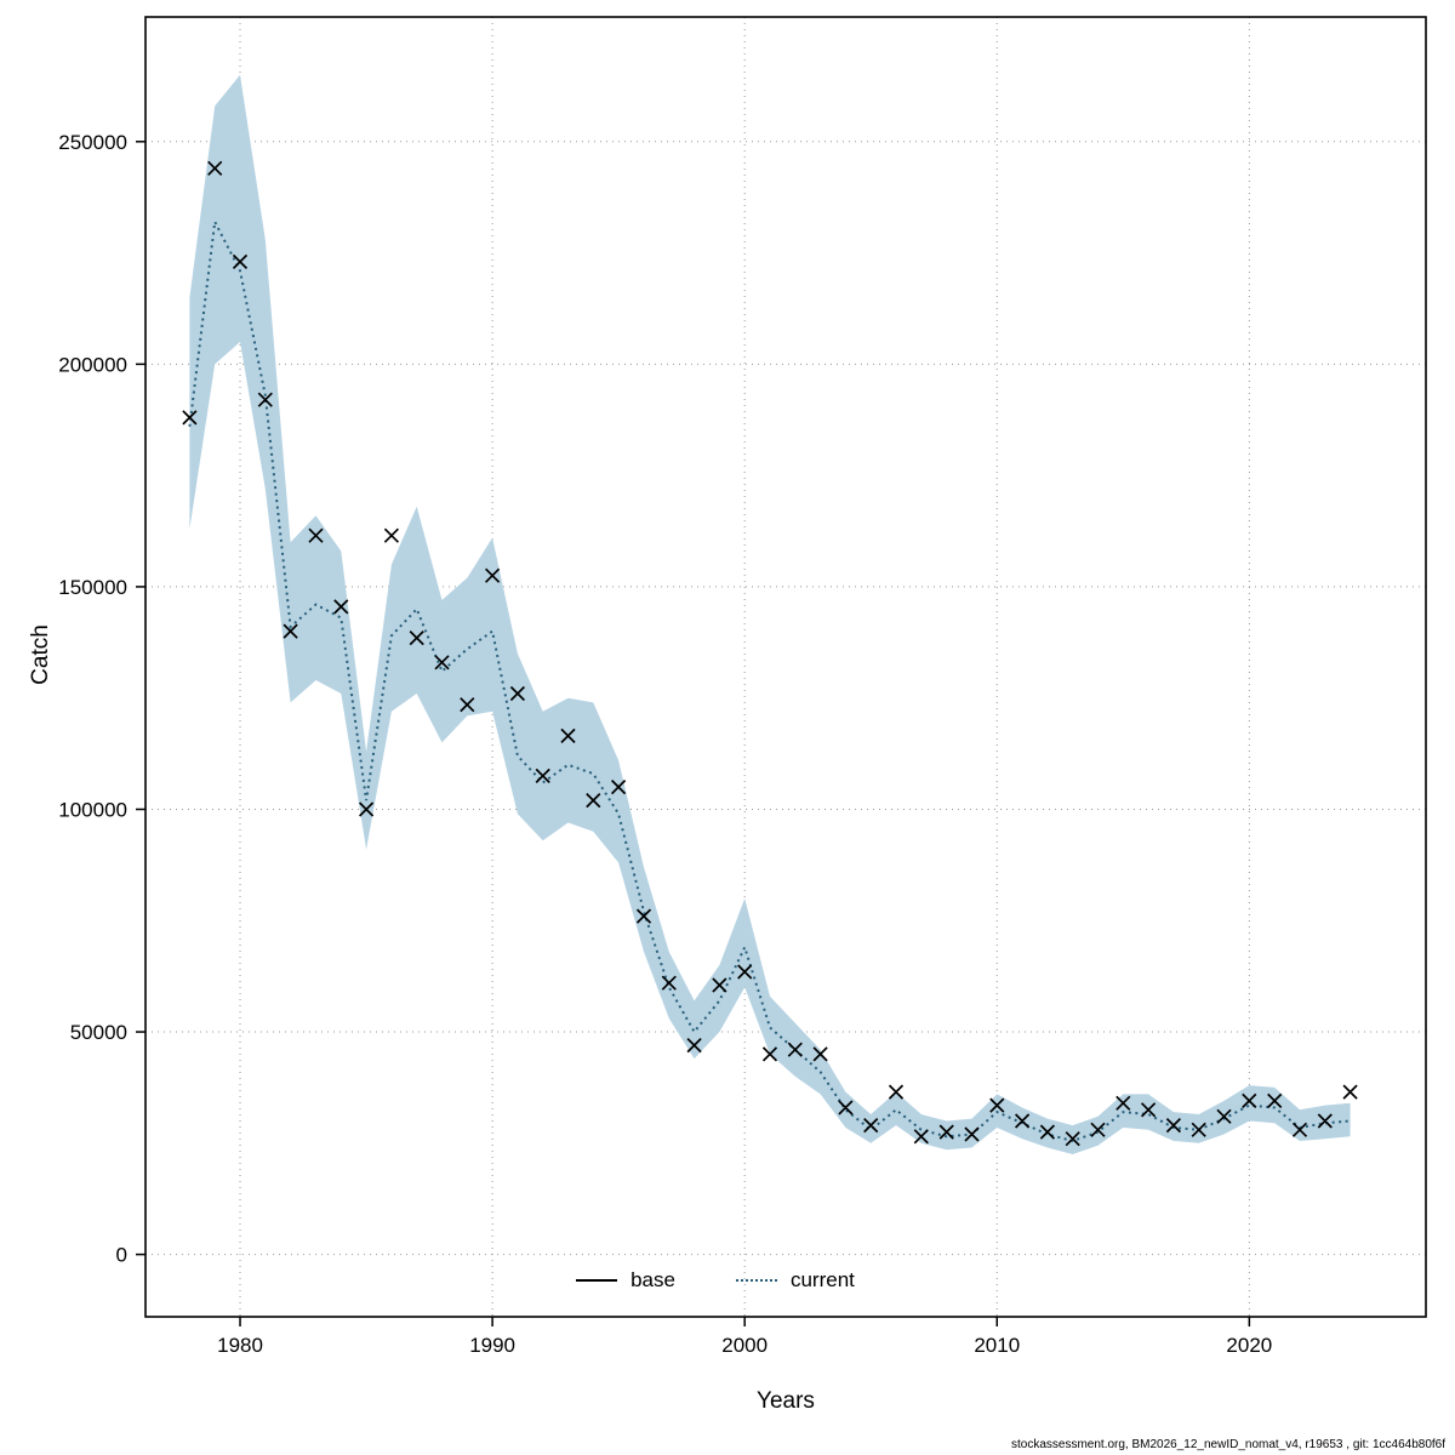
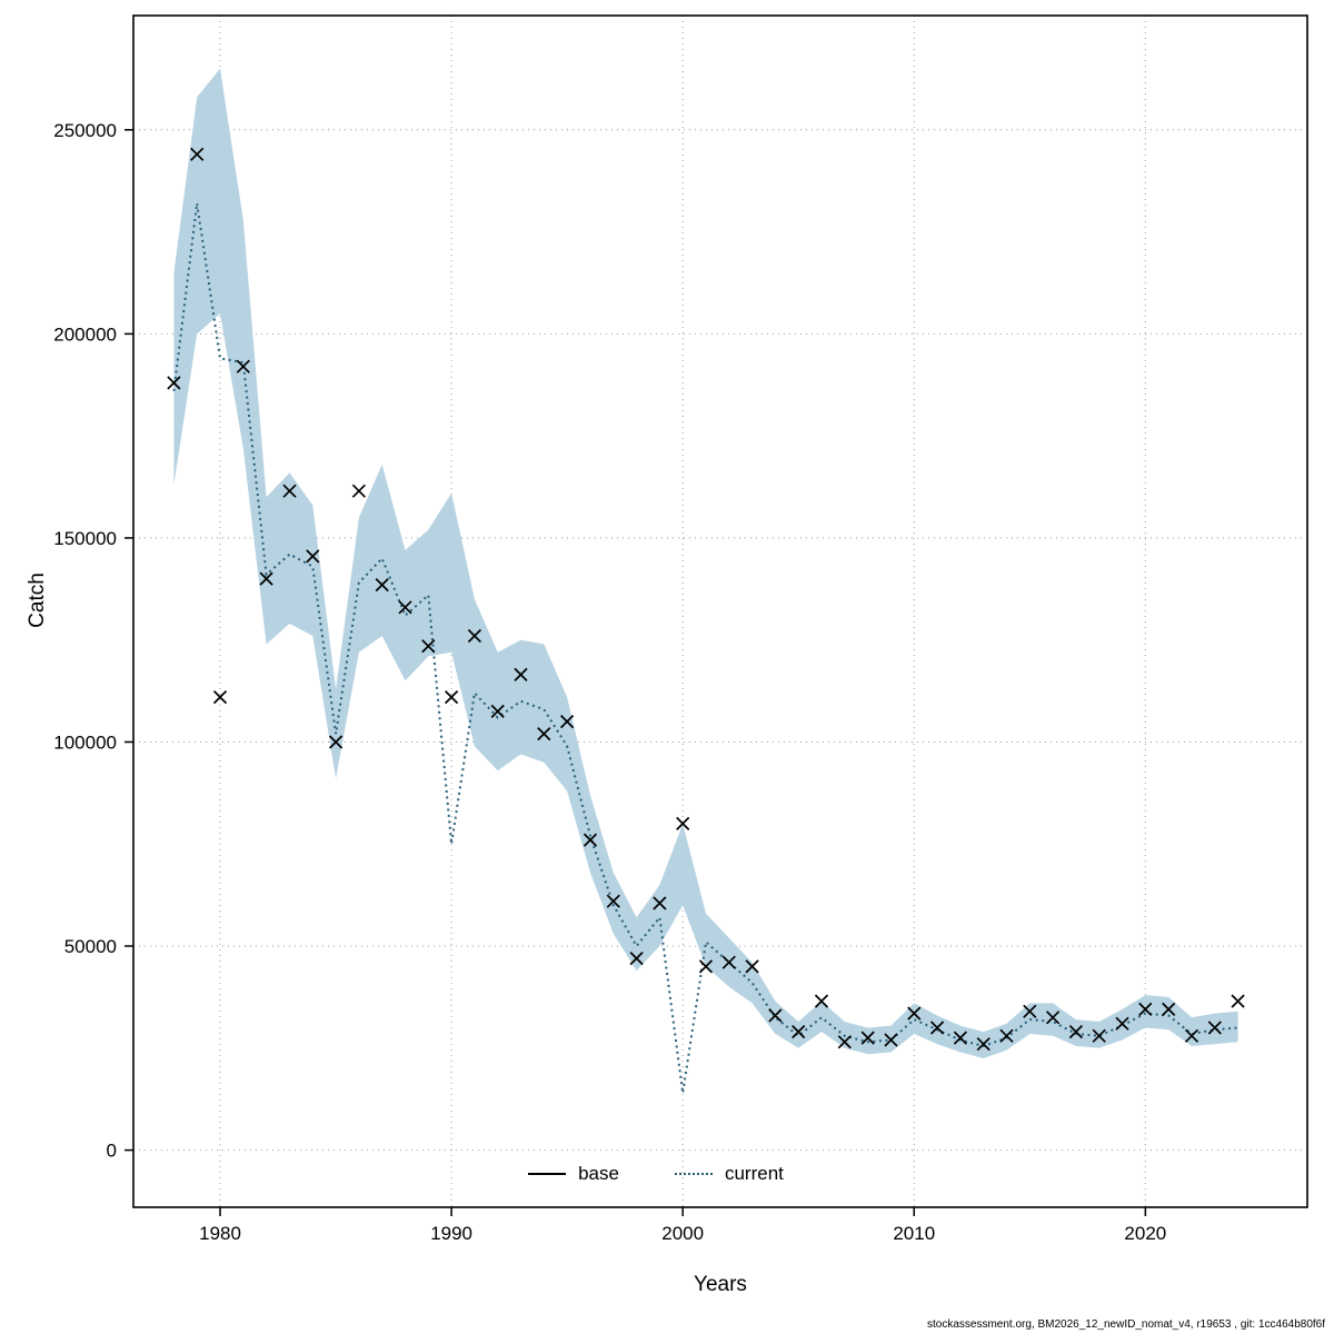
base/1980: 223000 -> 111000
current/1980: 221000 -> 194000
base/1990: 152000 -> 111000
current/1990: 140000 -> 75000
base/2000: 64000 -> 80000
current/2000: 69000 -> 14000
